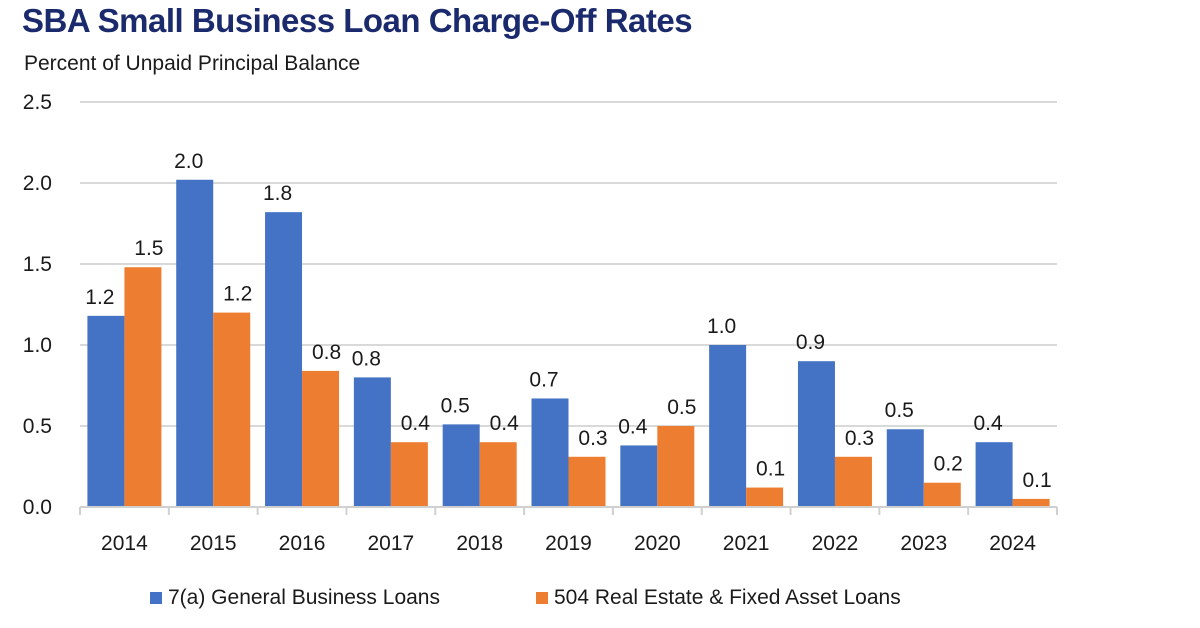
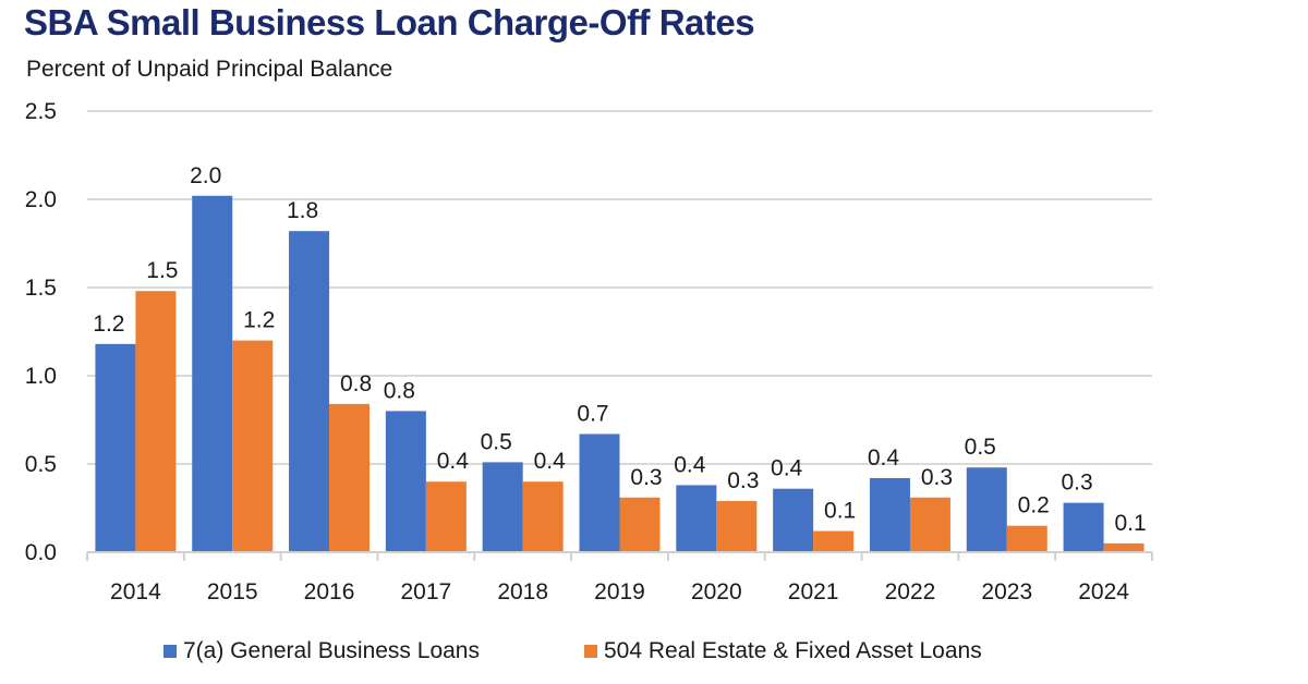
504 Real Estate & Fixed Asset Loans/2020: 0.5 -> 0.3
7(a) General Business Loans/2021: 1.0 -> 0.4
7(a) General Business Loans/2022: 0.9 -> 0.4
7(a) General Business Loans/2024: 0.4 -> 0.3
